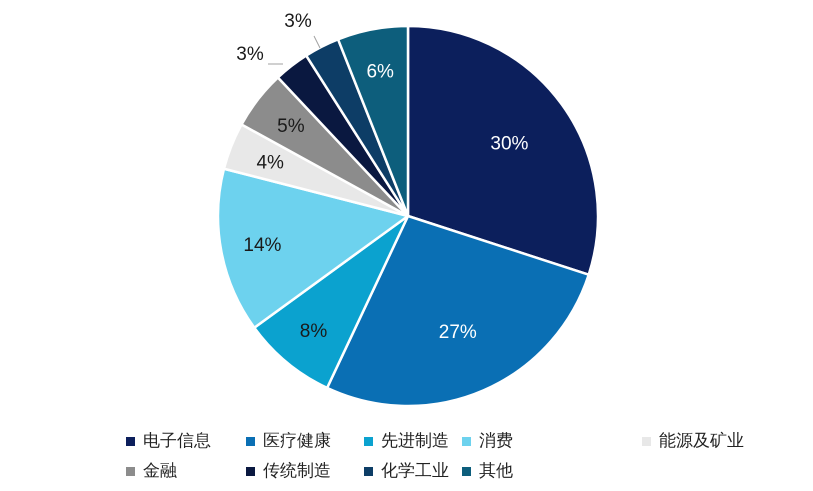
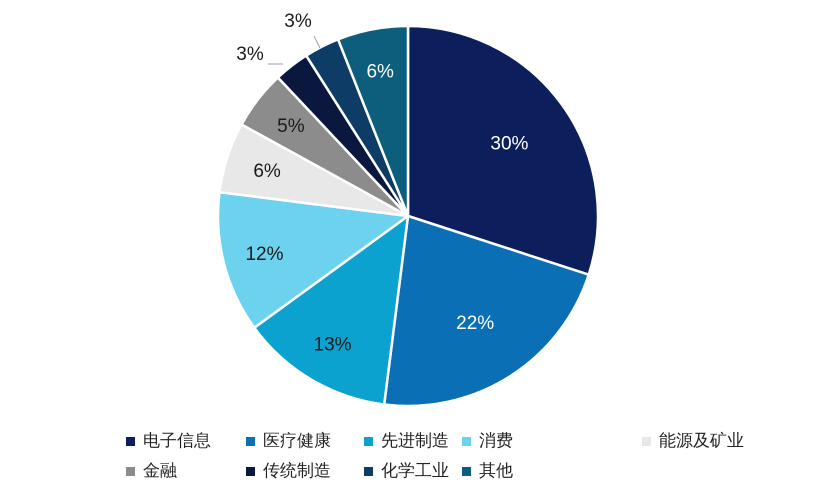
医疗健康: 27% -> 22%
先进制造: 8% -> 13%
消费: 14% -> 12%
能源及矿业: 4% -> 6%
